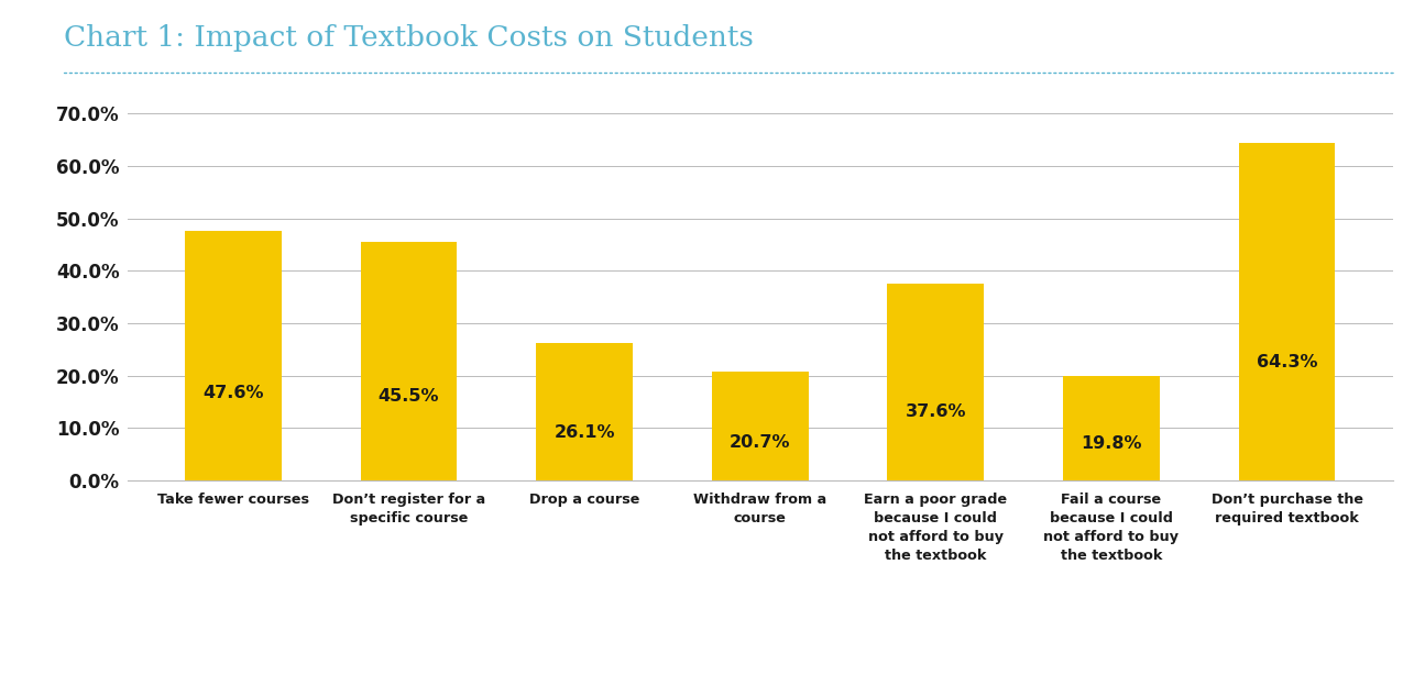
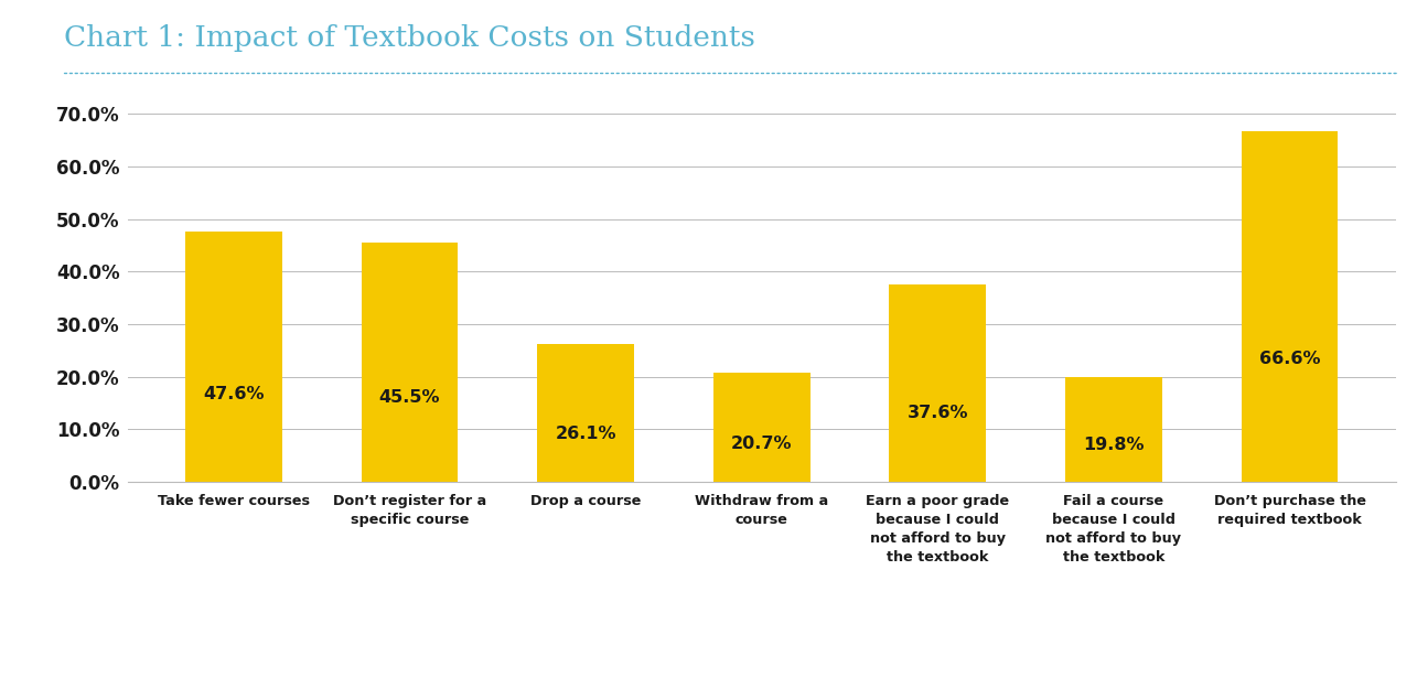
Don’t purchase the required textbook: 64.3% -> 66.6%
